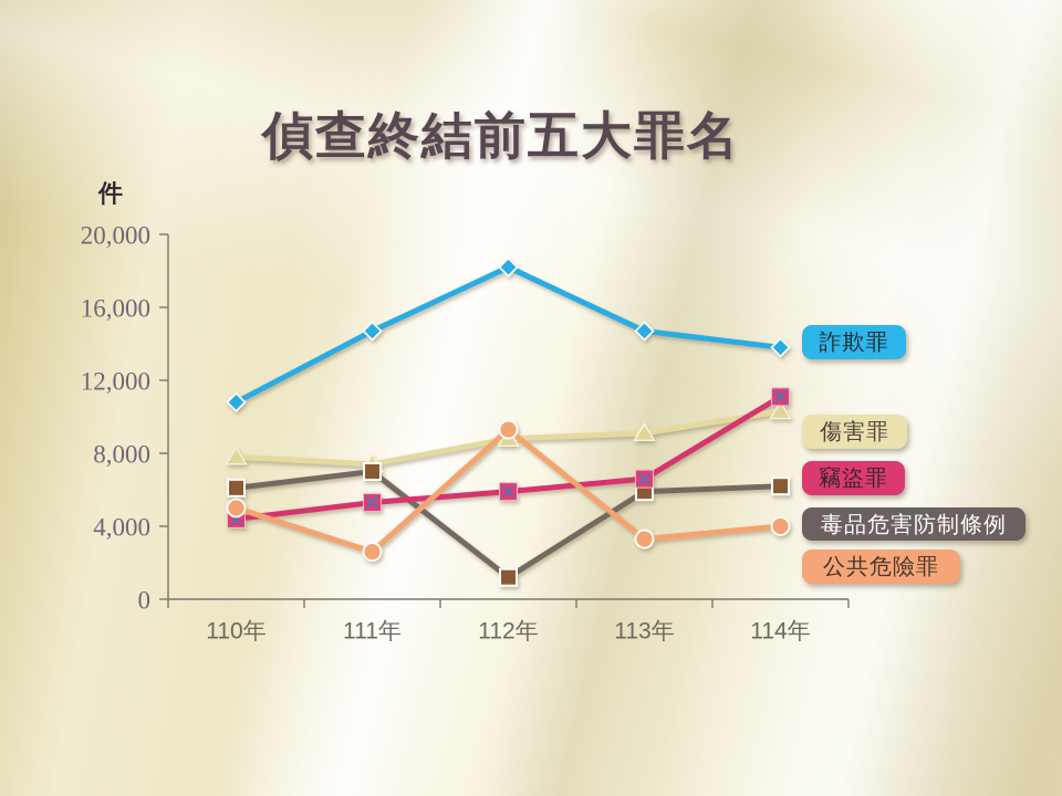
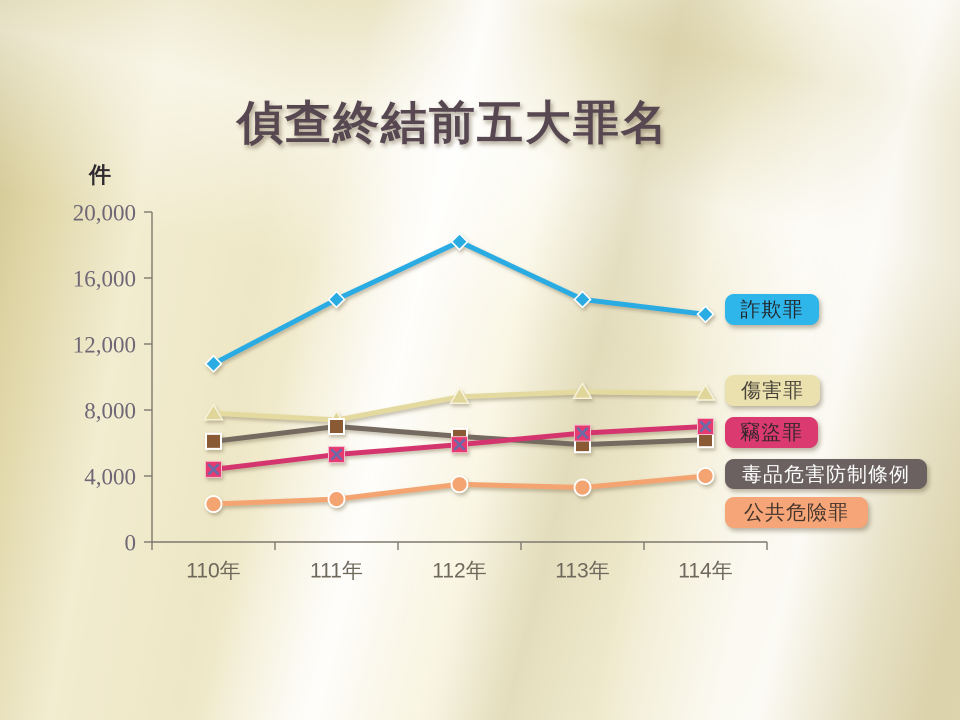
公共危險罪/110年: 5000 -> 2300
毒品危害防制條例/112年: 1200 -> 6400
公共危險罪/112年: 9300 -> 3500
傷害罪/114年: 10300 -> 9000
竊盜罪/114年: 11100 -> 7000
